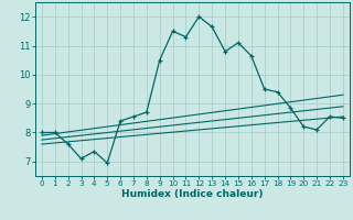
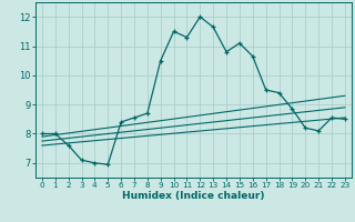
4: 7.35 -> 7.00
